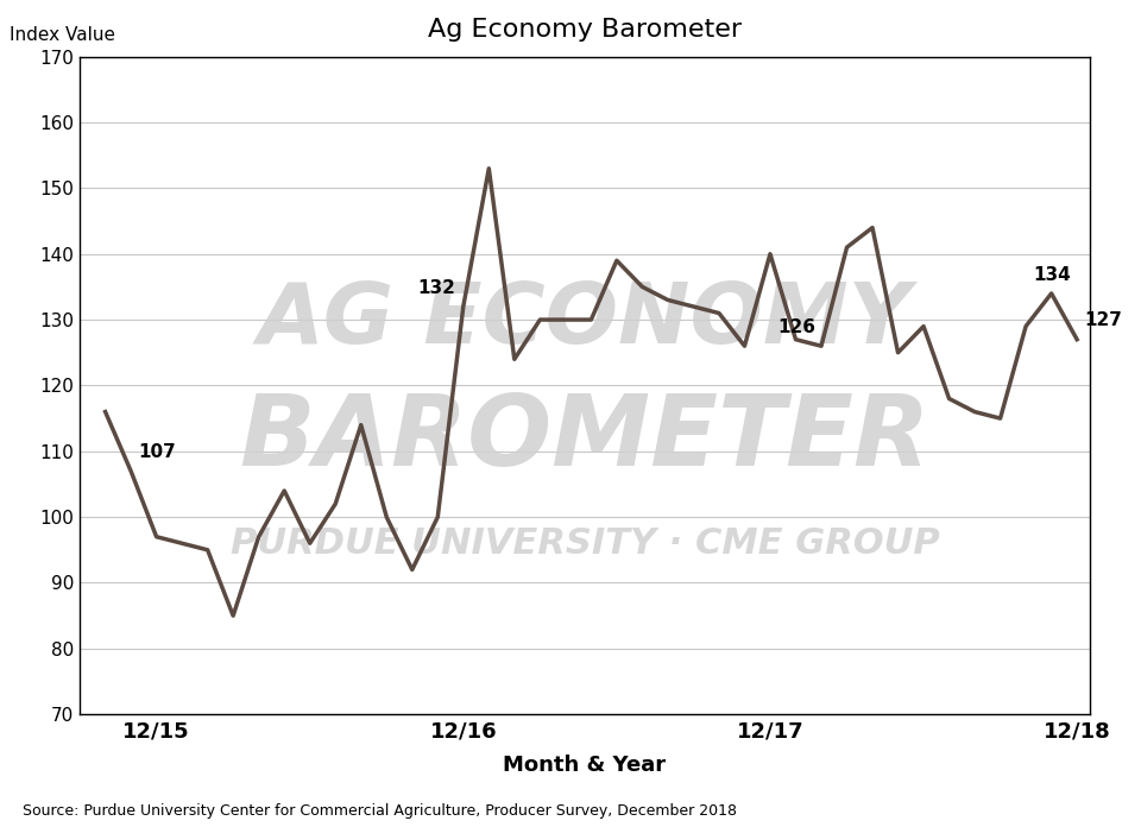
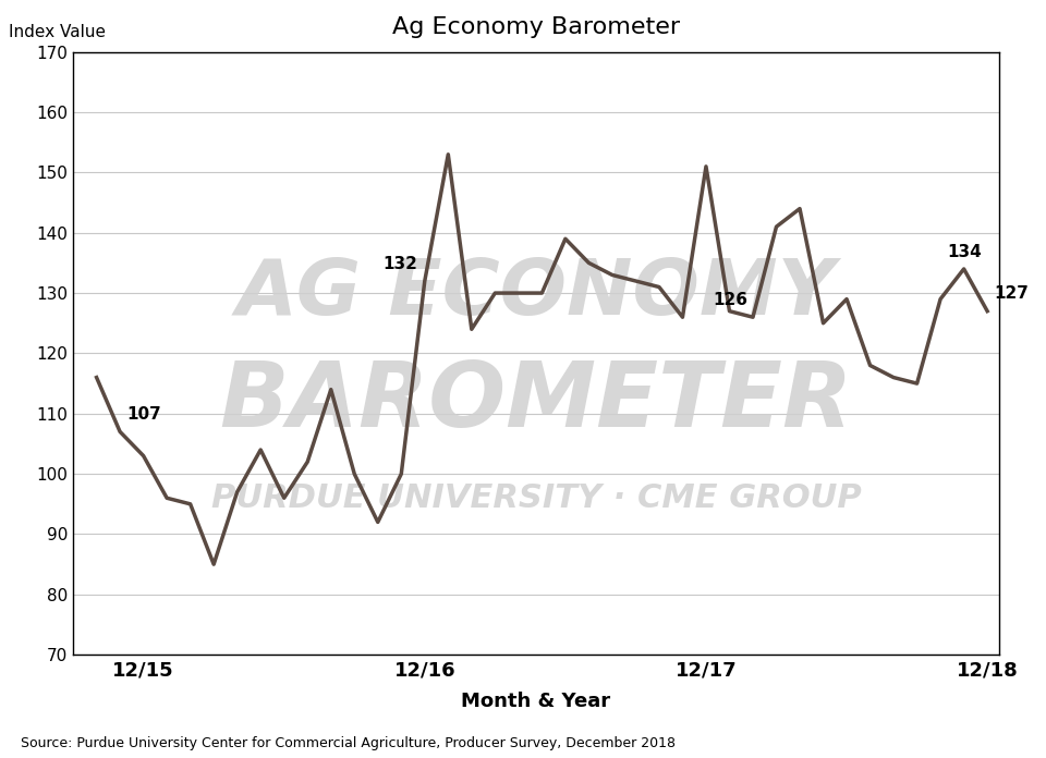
12/15: 97 -> 103
12/17: 140 -> 151
